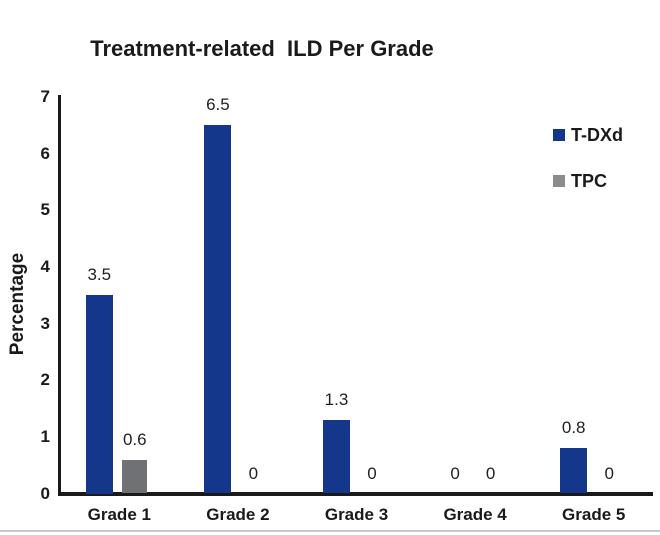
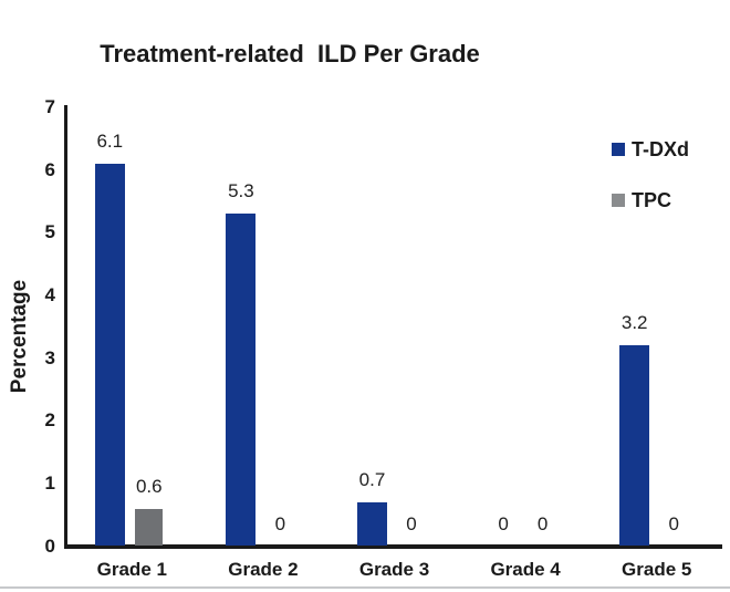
T-DXd/Grade 1: 3.5 -> 6.1
T-DXd/Grade 2: 6.5 -> 5.3
T-DXd/Grade 3: 1.3 -> 0.7
T-DXd/Grade 5: 0.8 -> 3.2
